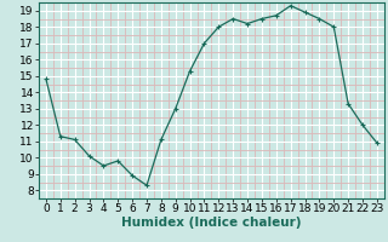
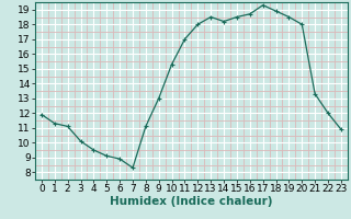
0: 14.8 -> 11.9
5: 9.8 -> 9.1
